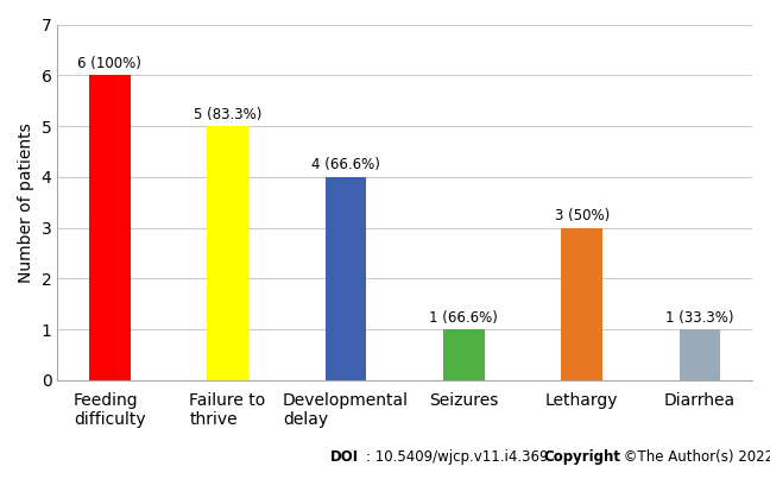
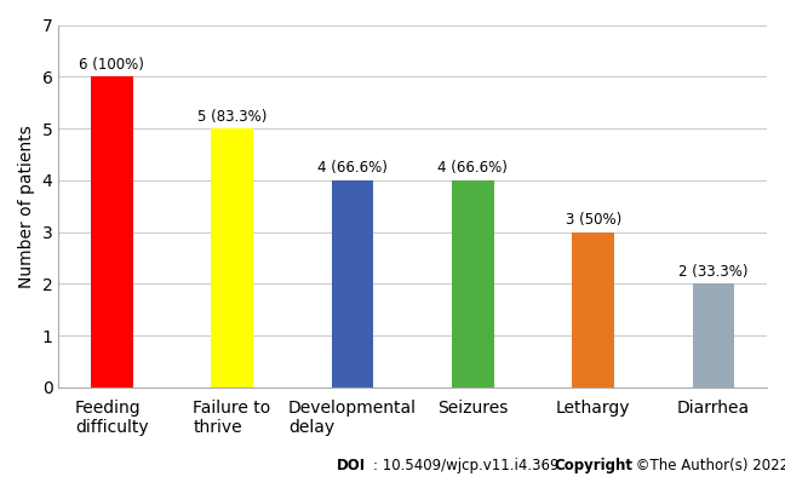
Seizures: 1 -> 4
Diarrhea: 1 -> 2
